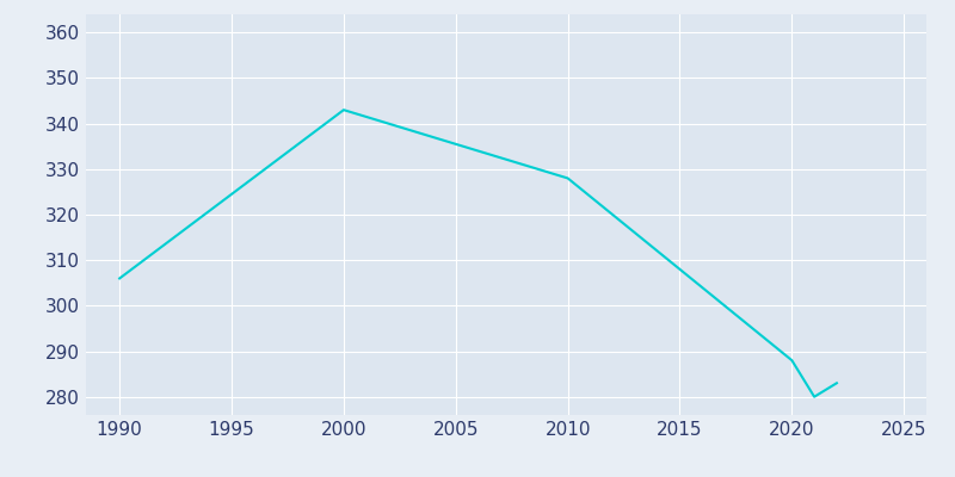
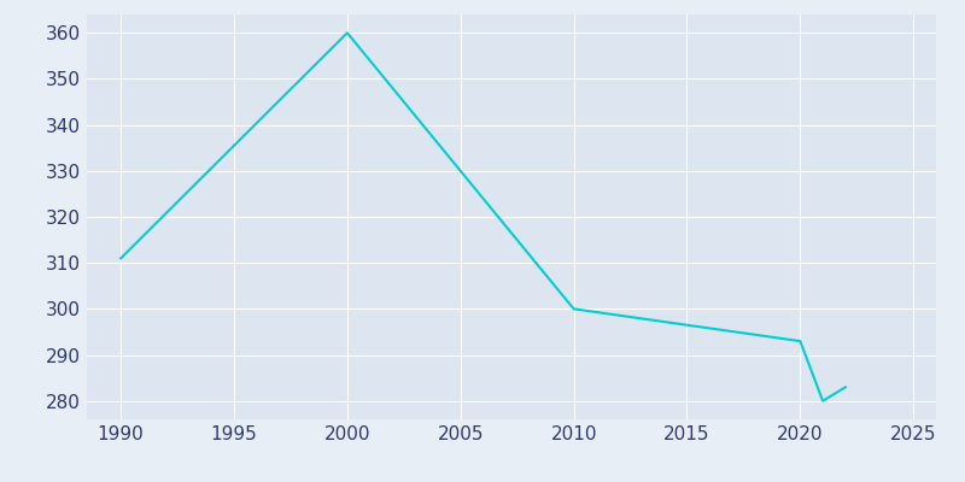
1990: 306 -> 311
2000: 343 -> 360
2010: 328 -> 300
2020: 288 -> 293
